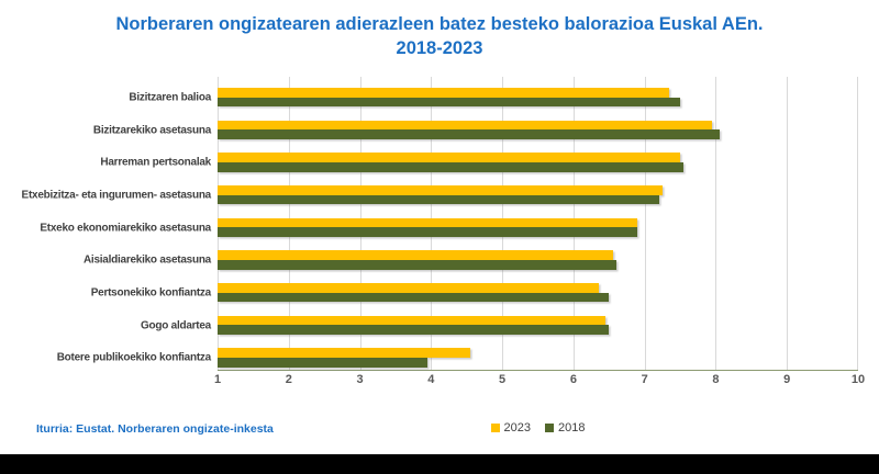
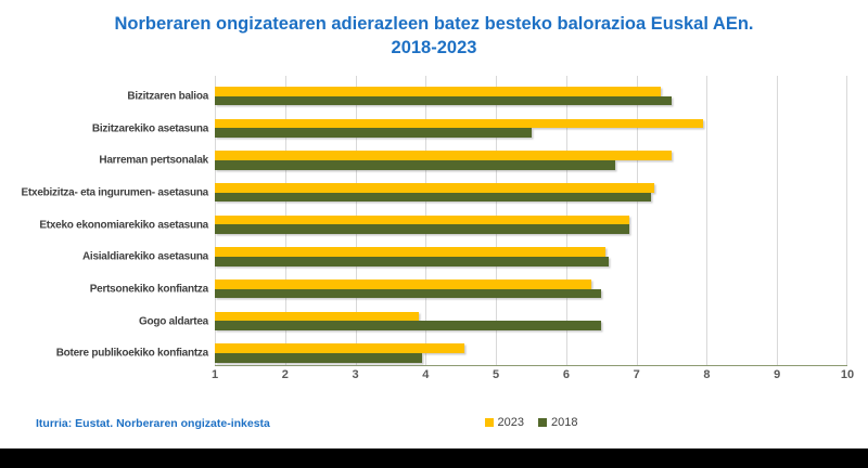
2018/Bizitzarekiko asetasuna: 8.1 -> 5.5
2018/Harreman pertsonalak: 7.5 -> 6.7
2023/Gogo aldartea: 6.5 -> 3.9
